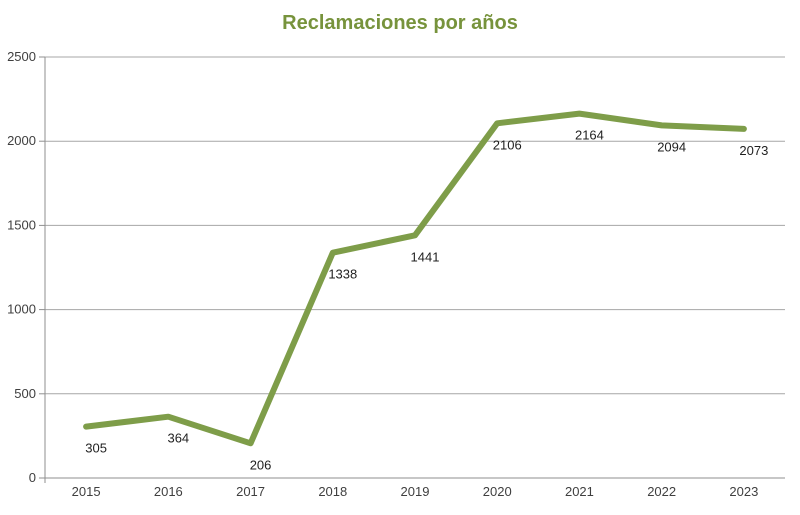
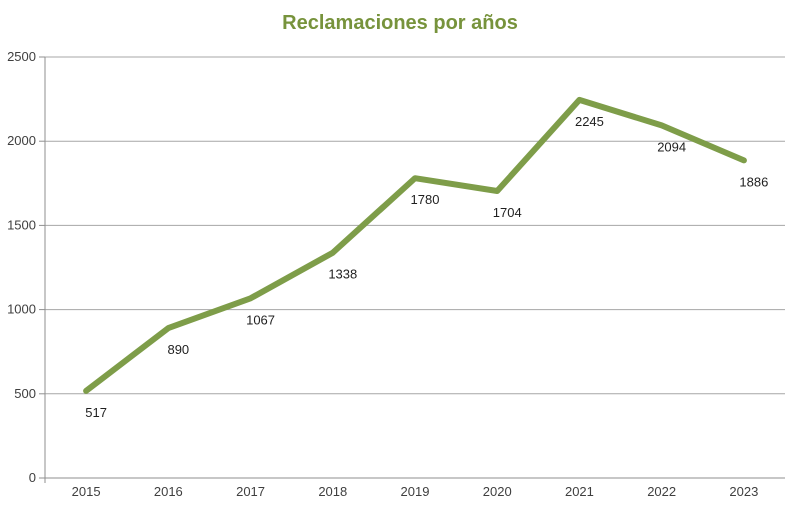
2015: 305 -> 517
2016: 364 -> 890
2017: 206 -> 1067
2019: 1441 -> 1780
2020: 2106 -> 1704
2021: 2164 -> 2245
2023: 2073 -> 1886
